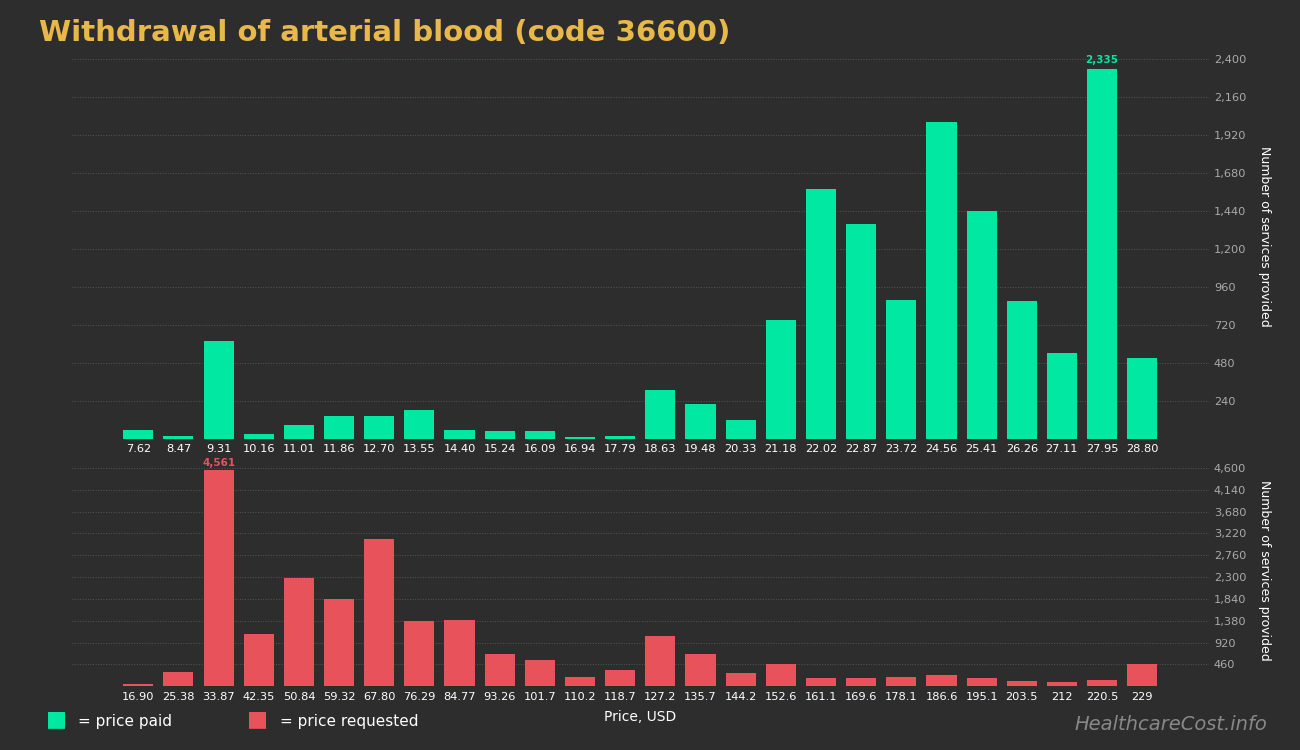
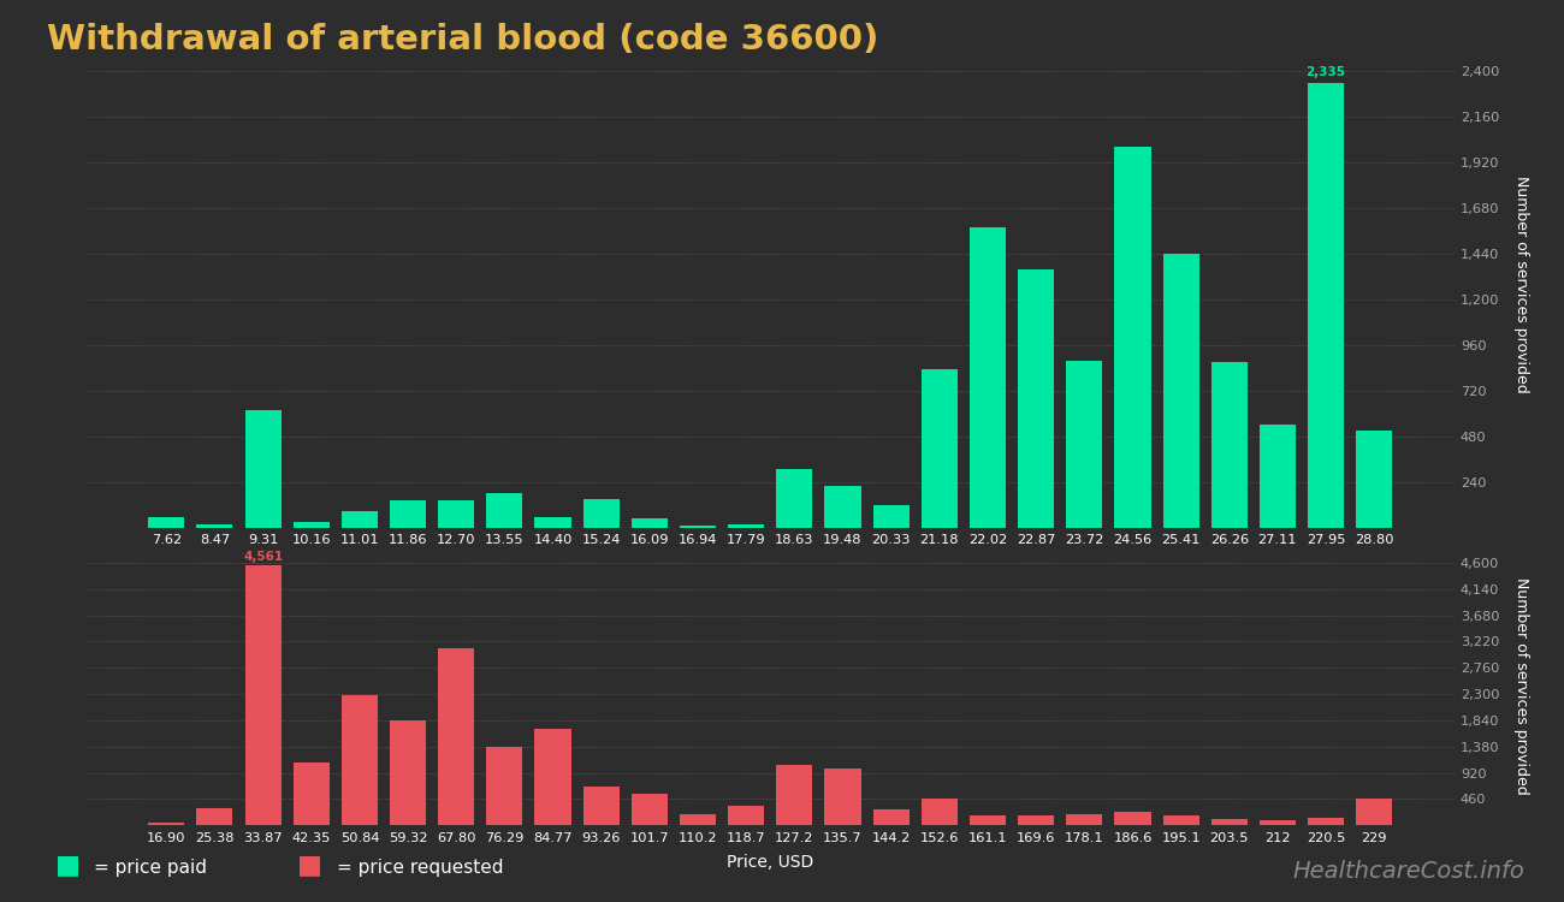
15.24: 50 -> 150
21.18: 750 -> 830
84.77: 1,400 -> 1,700
135.7: 680 -> 1,000
